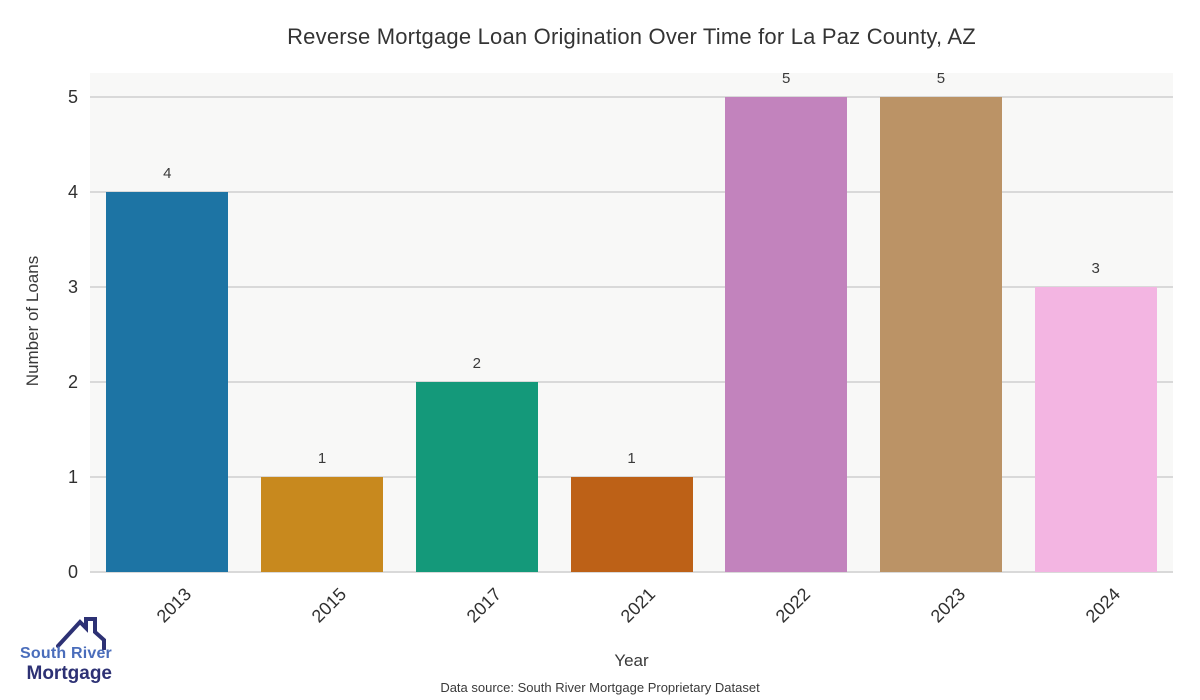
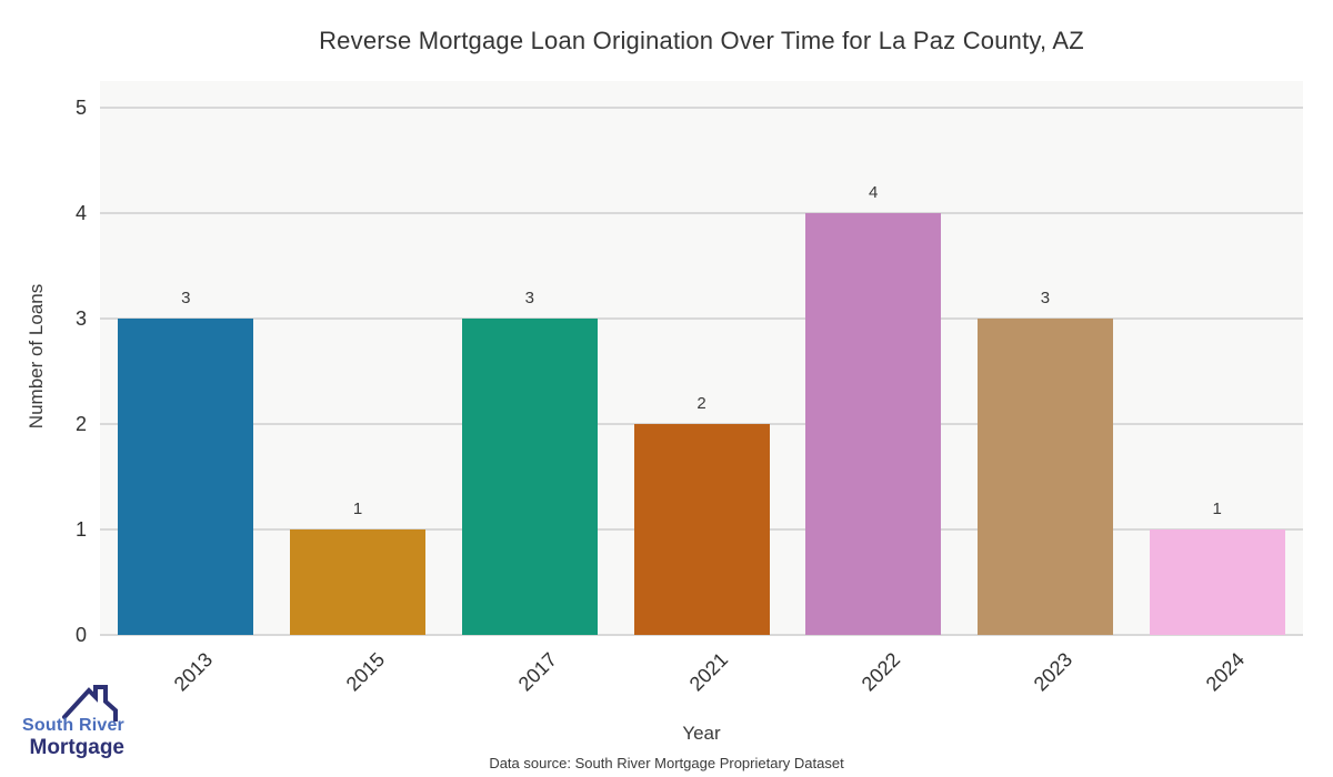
2013: 4 -> 3
2017: 2 -> 3
2021: 1 -> 2
2022: 5 -> 4
2023: 5 -> 3
2024: 3 -> 1
